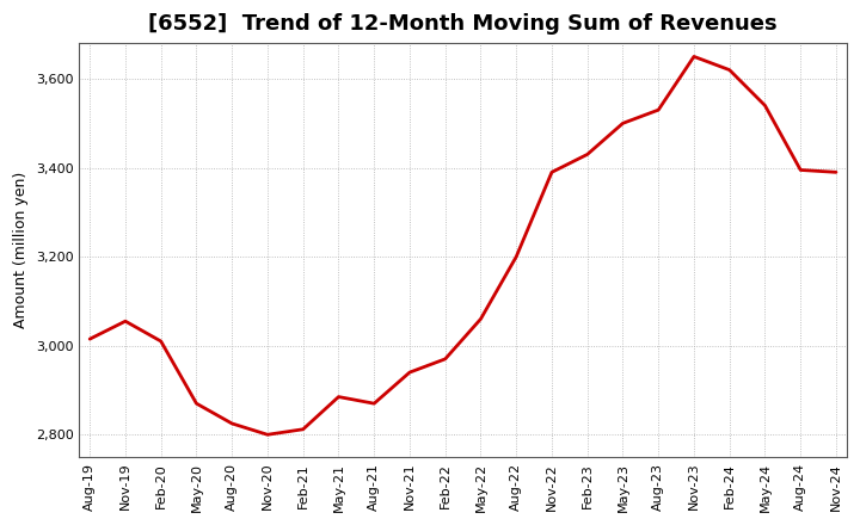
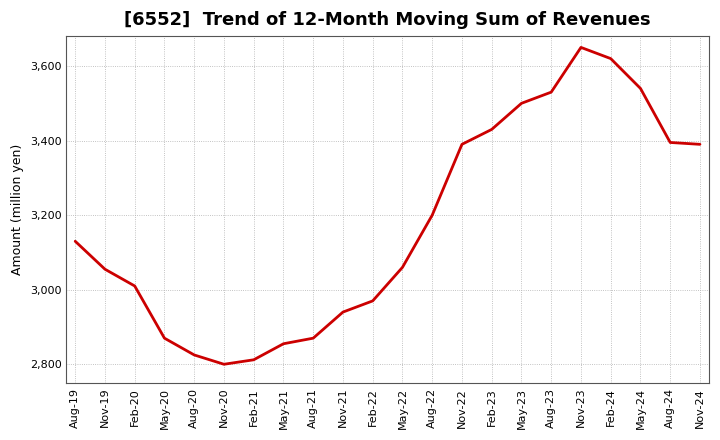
Aug-19: 3,015 -> 3,130
May-21: 2,885 -> 2,855
